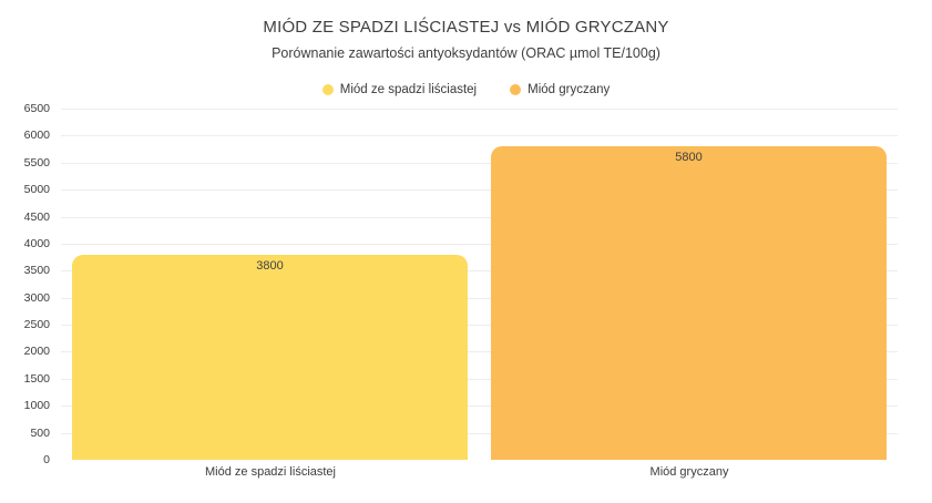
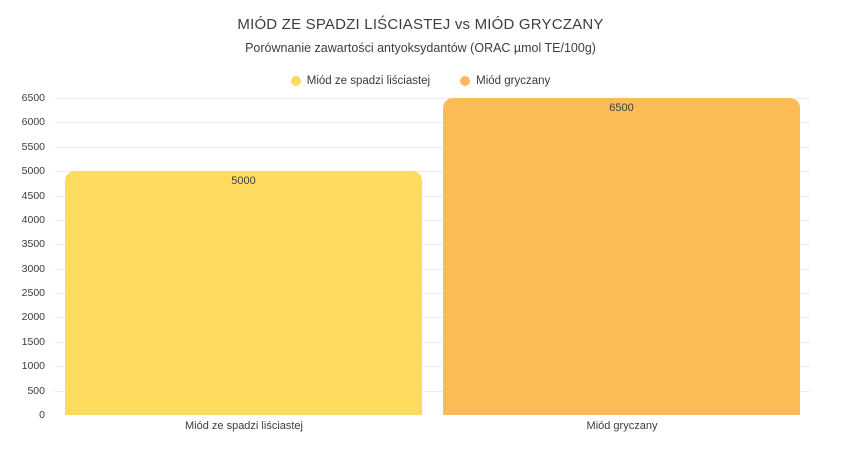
Miód ze spadzi liściastej: 3800 -> 5000
Miód gryczany: 5800 -> 6500
